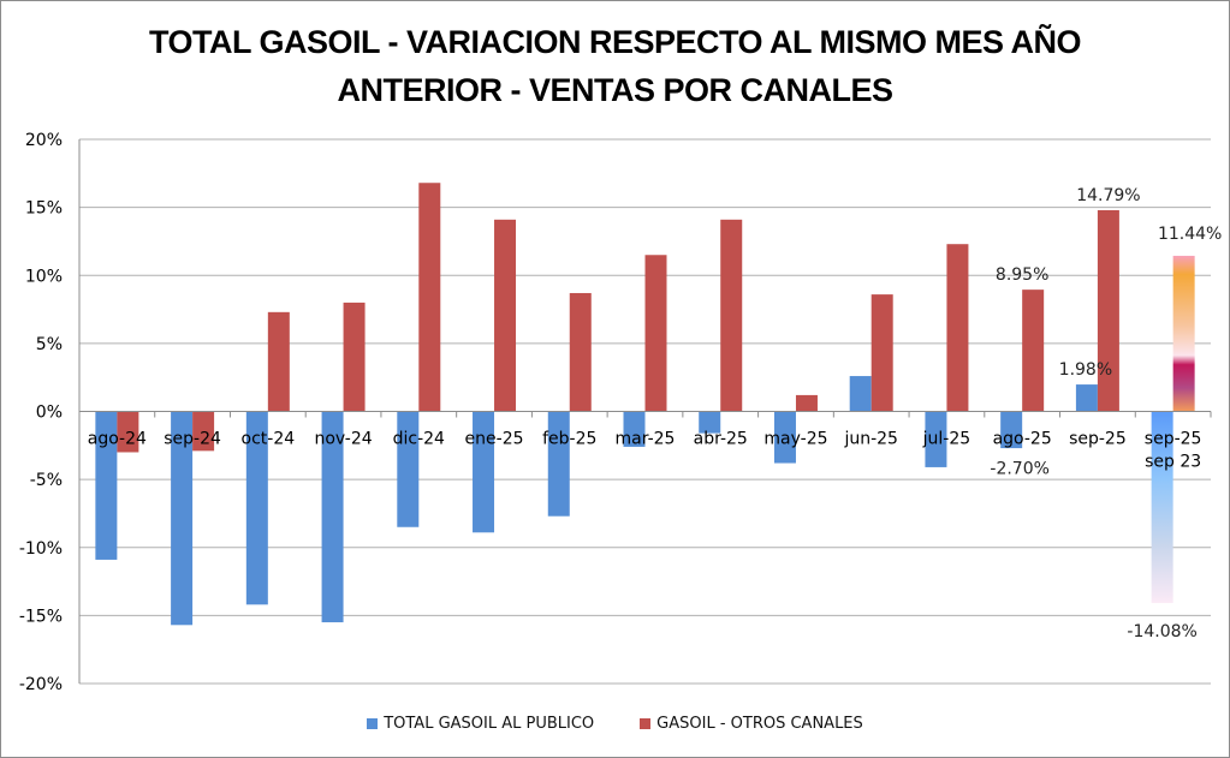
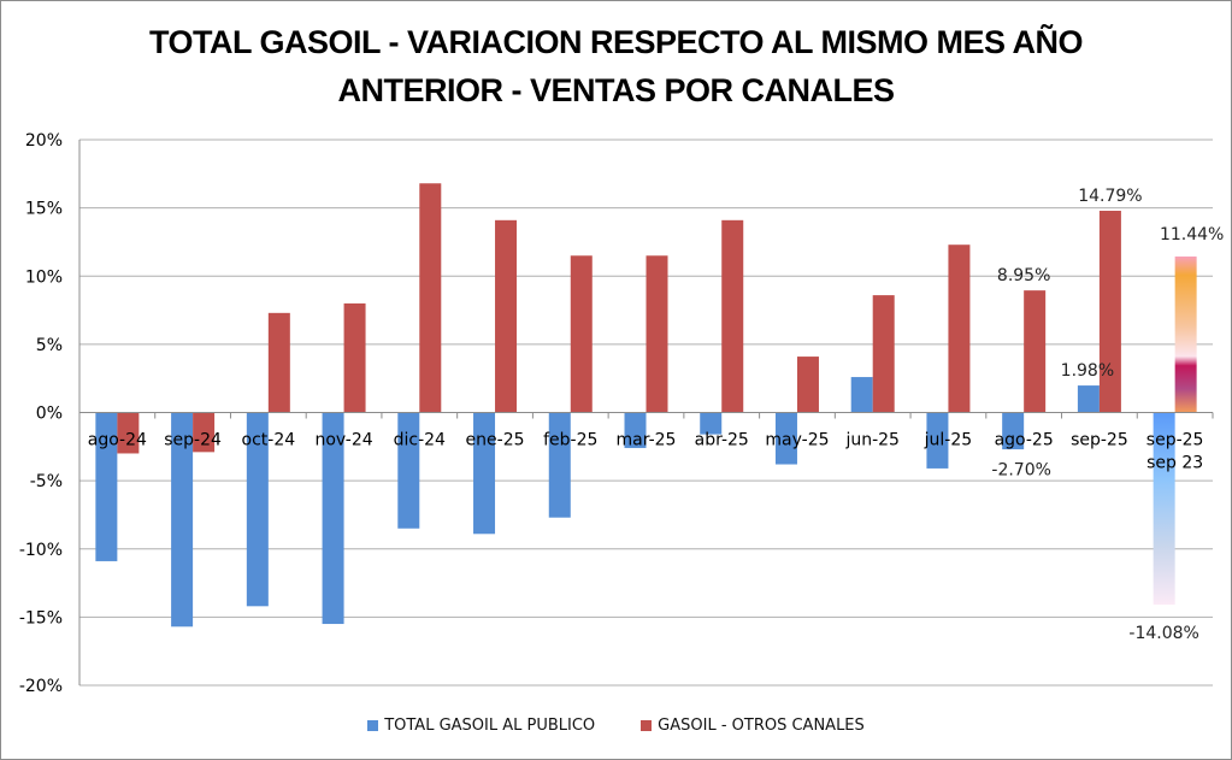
GASOIL - OTROS CANALES/feb-25: 8.7% -> 11.5%
GASOIL - OTROS CANALES/may-25: 1.2% -> 4.1%
